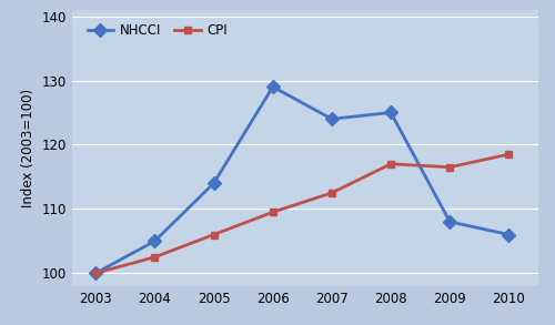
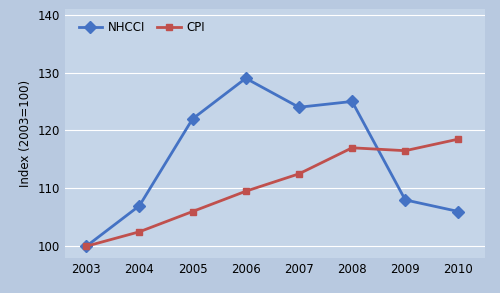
NHCCI/2004: 105 -> 107
NHCCI/2005: 114 -> 122
